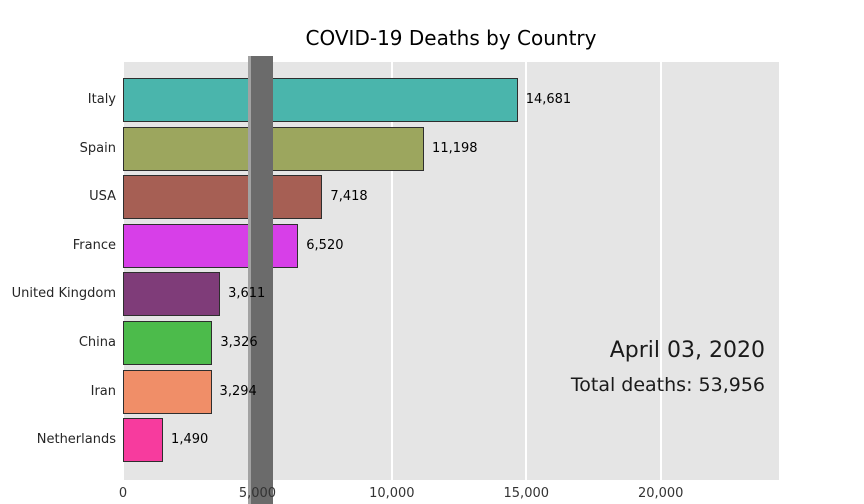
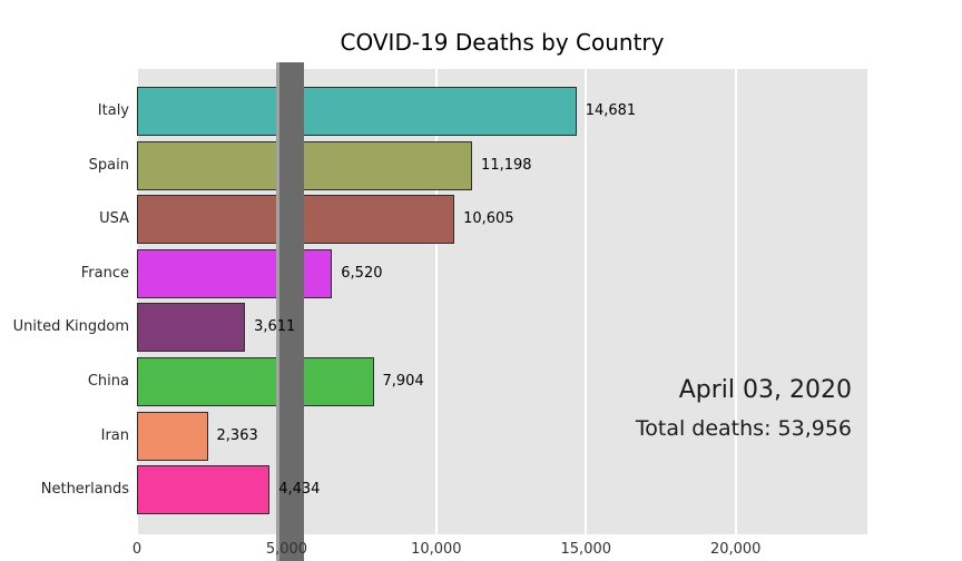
USA: 7,418 -> 10,605
China: 3,326 -> 7,904
Iran: 3,294 -> 2,363
Netherlands: 1,490 -> 4,434
